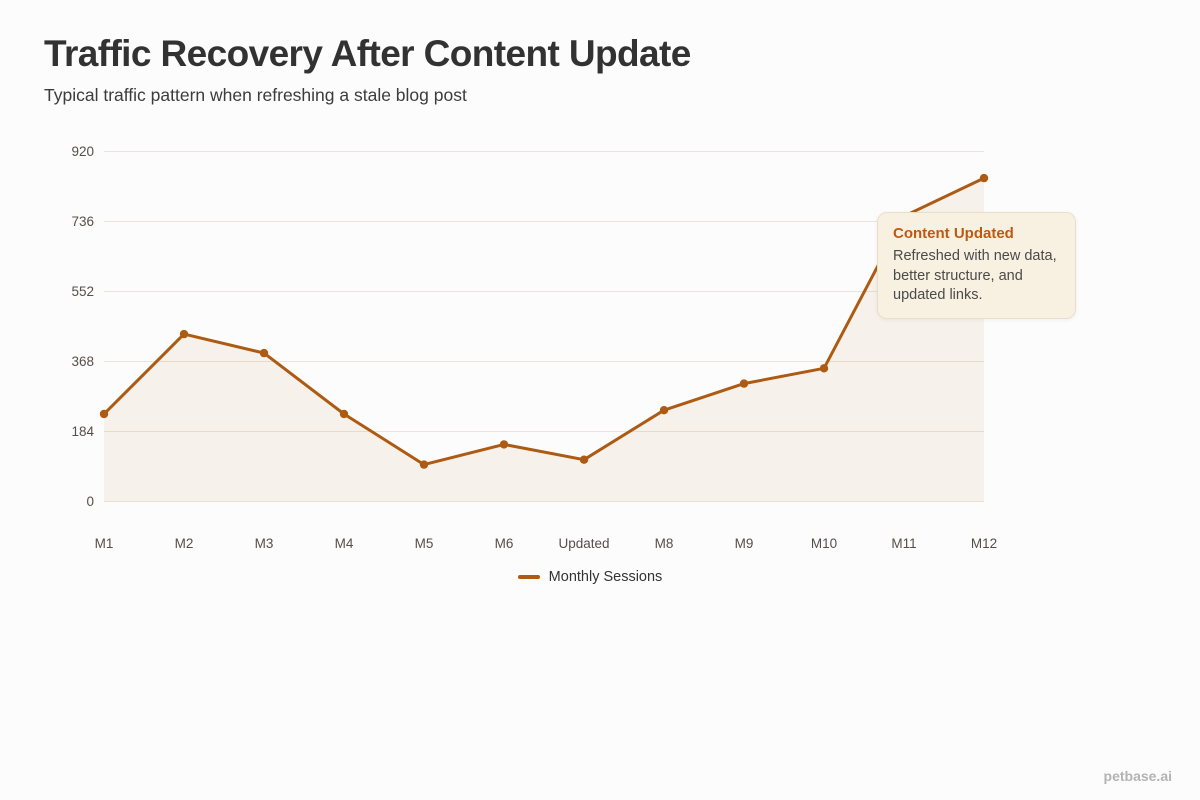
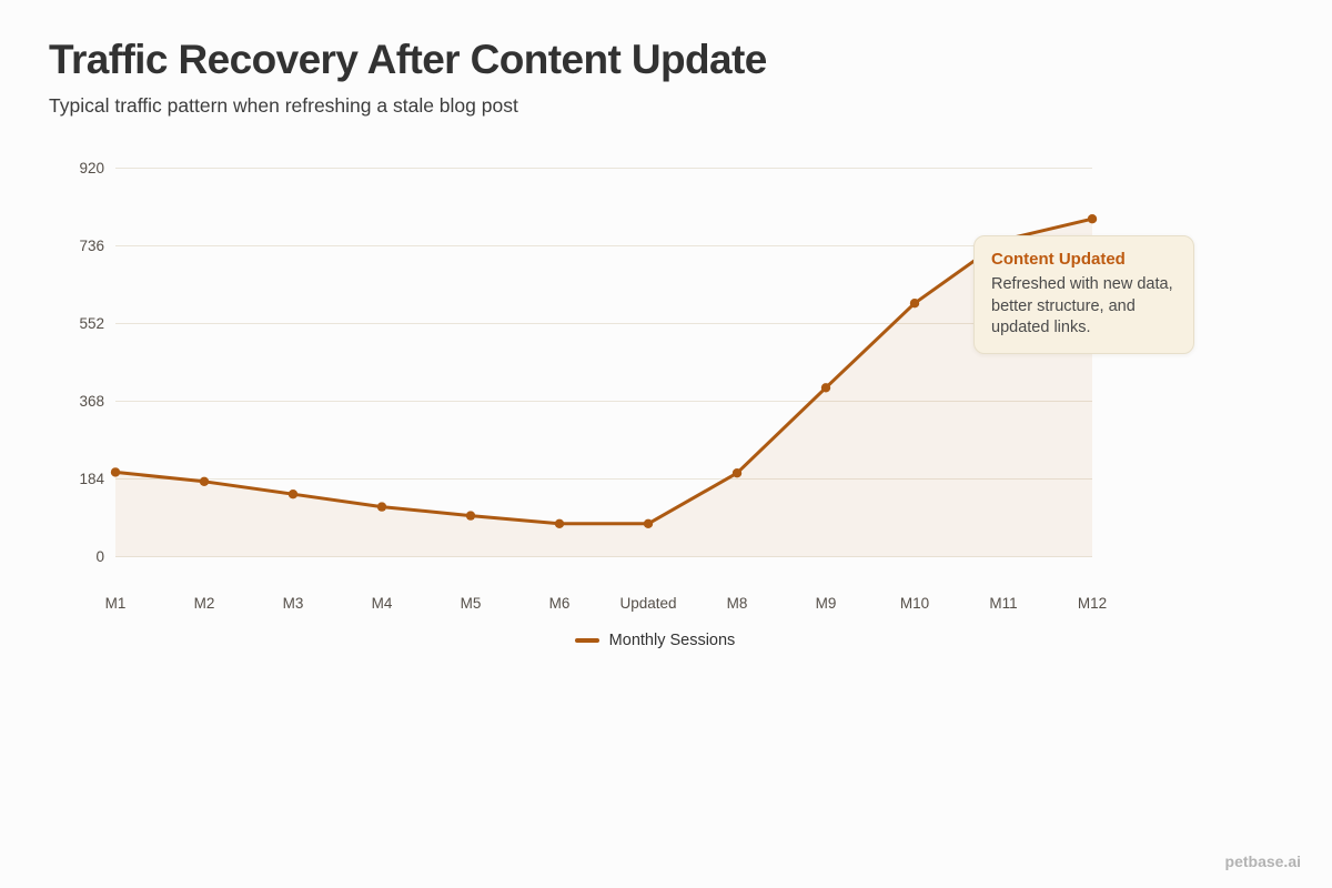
M1: 230 -> 200
M2: 440 -> 180
M3: 390 -> 150
M4: 230 -> 120
M6: 150 -> 80
Updated: 110 -> 80
M8: 240 -> 200
M9: 310 -> 400
M10: 350 -> 600
M12: 850 -> 800
